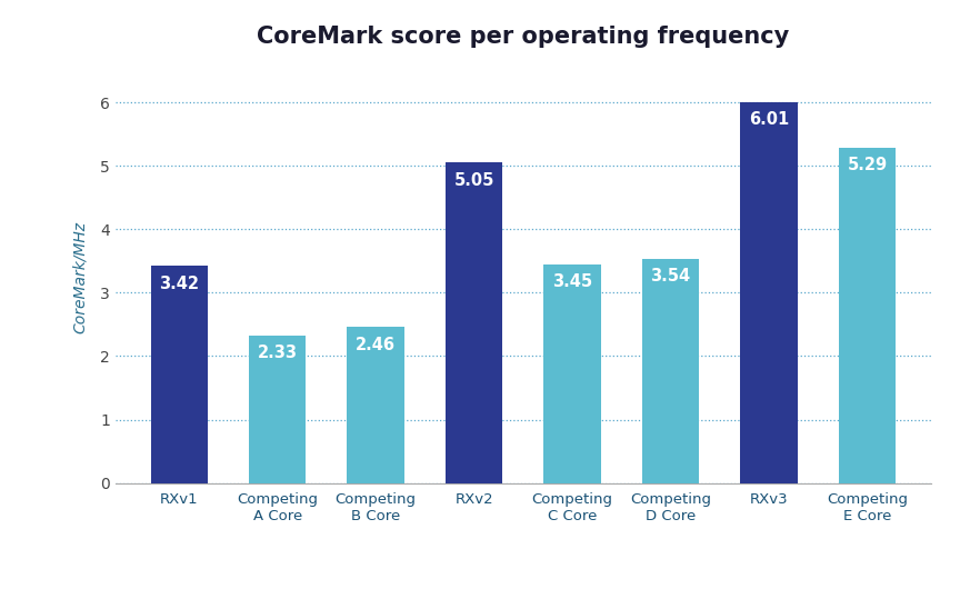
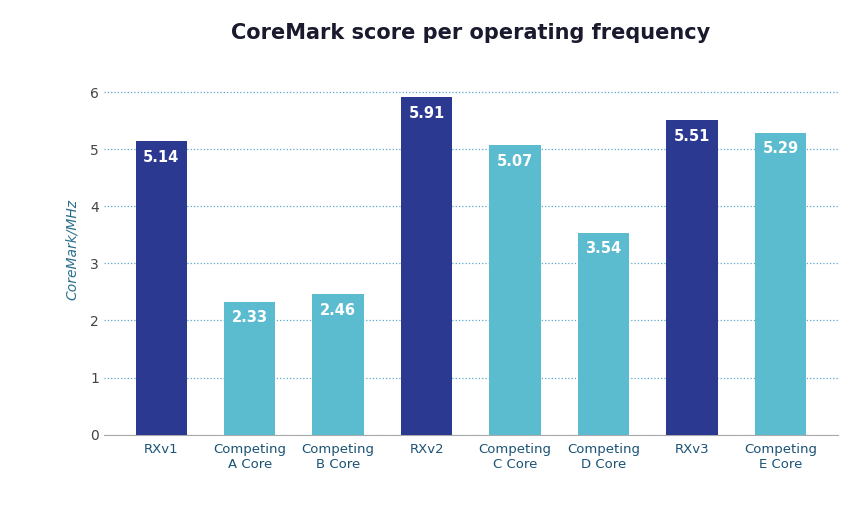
RXv1: 3.42 -> 5.14
RXv2: 5.05 -> 5.91
Competing C Core: 3.45 -> 5.07
RXv3: 6.01 -> 5.51
